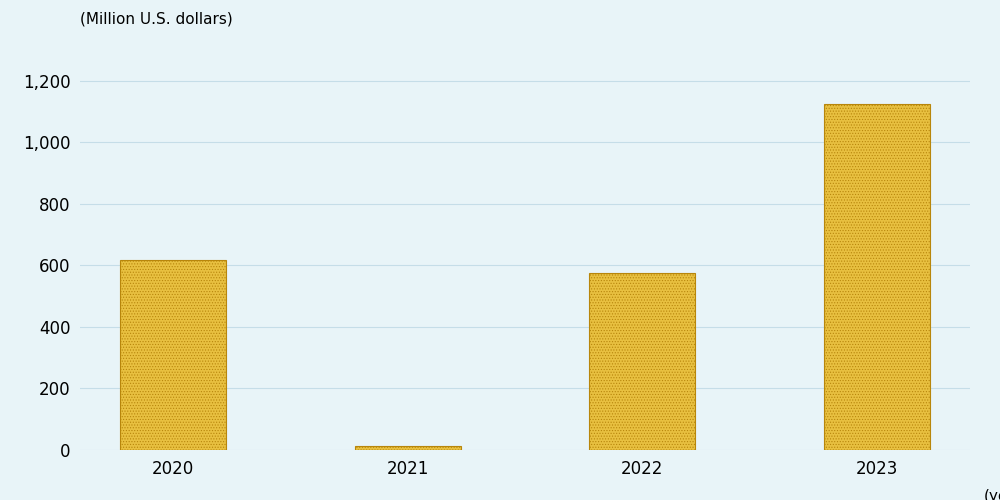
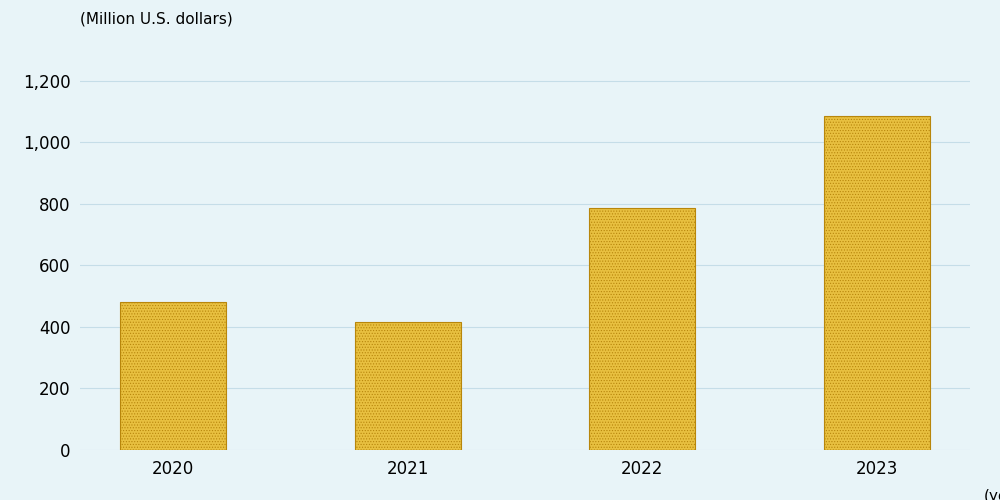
2020: 617 -> 480
2021: 13 -> 415
2022: 576 -> 785
2023: 1,126 -> 1,085
